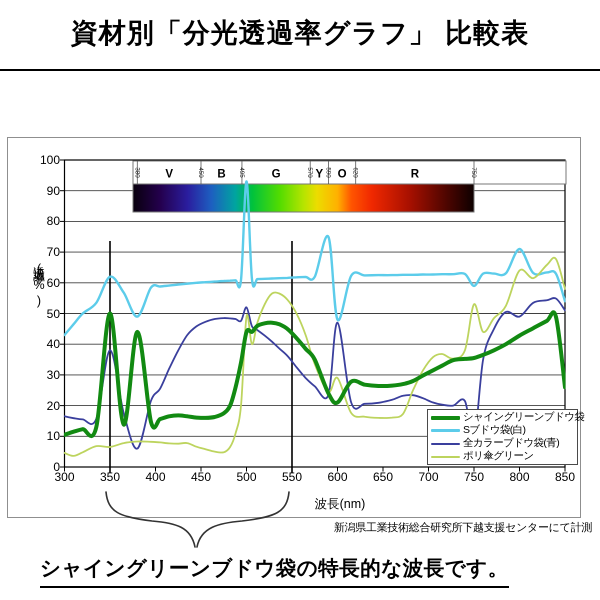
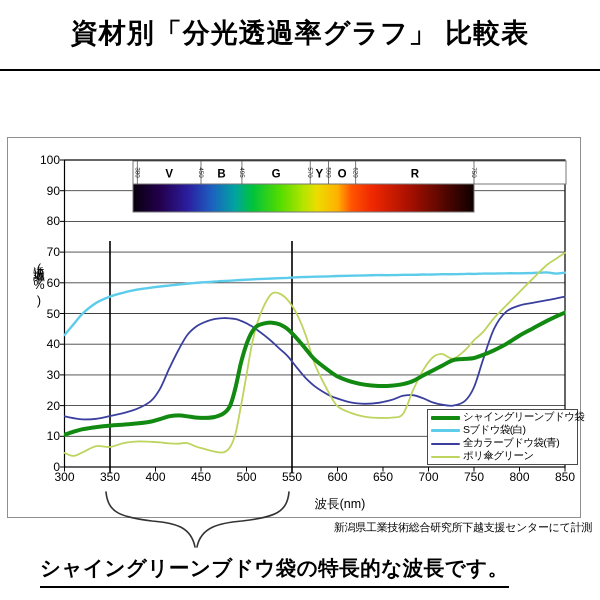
シャイングリーンブドウ袋/350: 50 -> 14
Sブドウ袋(白)/350: 62 -> 56
全カラーブドウ袋(青)/350: 38 -> 17
シャイングリーンブドウ袋/380: 44 -> 14
Sブドウ袋(白)/380: 49 -> 58
全カラーブドウ袋(青)/380: 6 -> 19
シャイングリーンブドウ袋/500: 44 -> 40
Sブドウ袋(白)/500: 93 -> 61
全カラーブドウ袋(青)/500: 52 -> 47
ポリ傘グリーン/500: 49 -> 30
シャイングリーンブドウ袋/590: 24 -> 32
Sブドウ袋(白)/590: 75 -> 62
シャイングリーンブドウ袋/600: 21 -> 30
Sブドウ袋(白)/600: 48 -> 62
全カラーブドウ袋(青)/600: 47 -> 22
ポリ傘グリーン/600: 29 -> 20
Sブドウ袋(白)/750: 59 -> 63
全カラーブドウ袋(青)/750: 9 -> 26
ポリ傘グリーン/750: 53 -> 41
Sブドウ袋(白)/800: 71 -> 63
全カラーブドウ袋(青)/800: 49 -> 53
ポリ傘グリーン/800: 64 -> 57
シャイングリーンブドウ袋/850: 26 -> 50
Sブドウ袋(白)/850: 54 -> 63
全カラーブドウ袋(青)/850: 51 -> 56
ポリ傘グリーン/850: 58 -> 70
